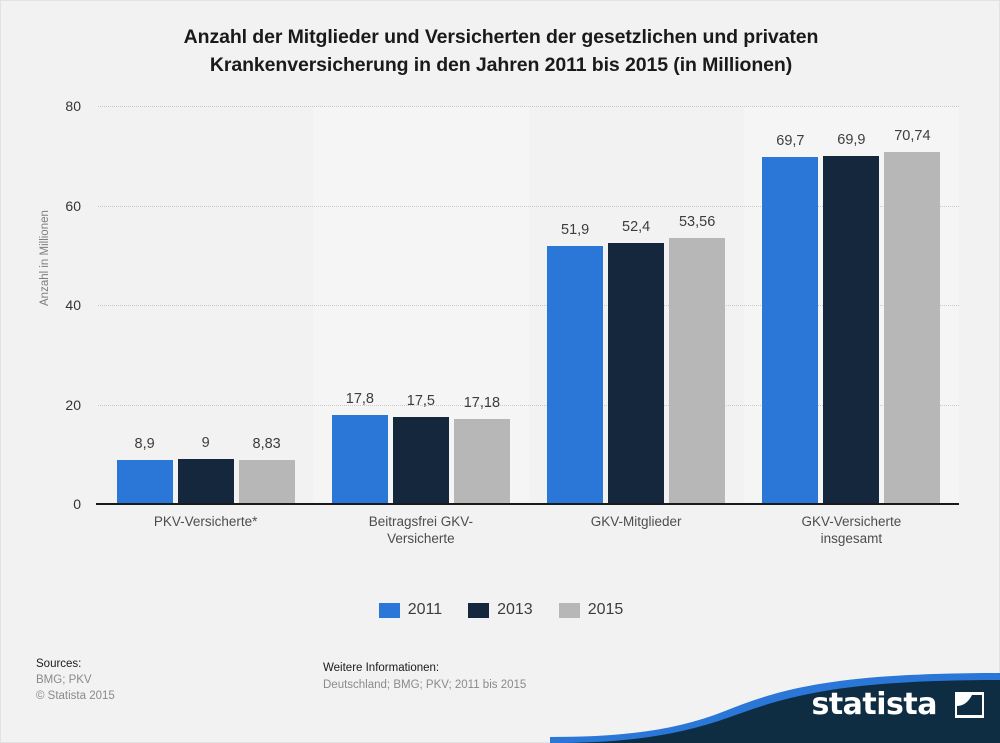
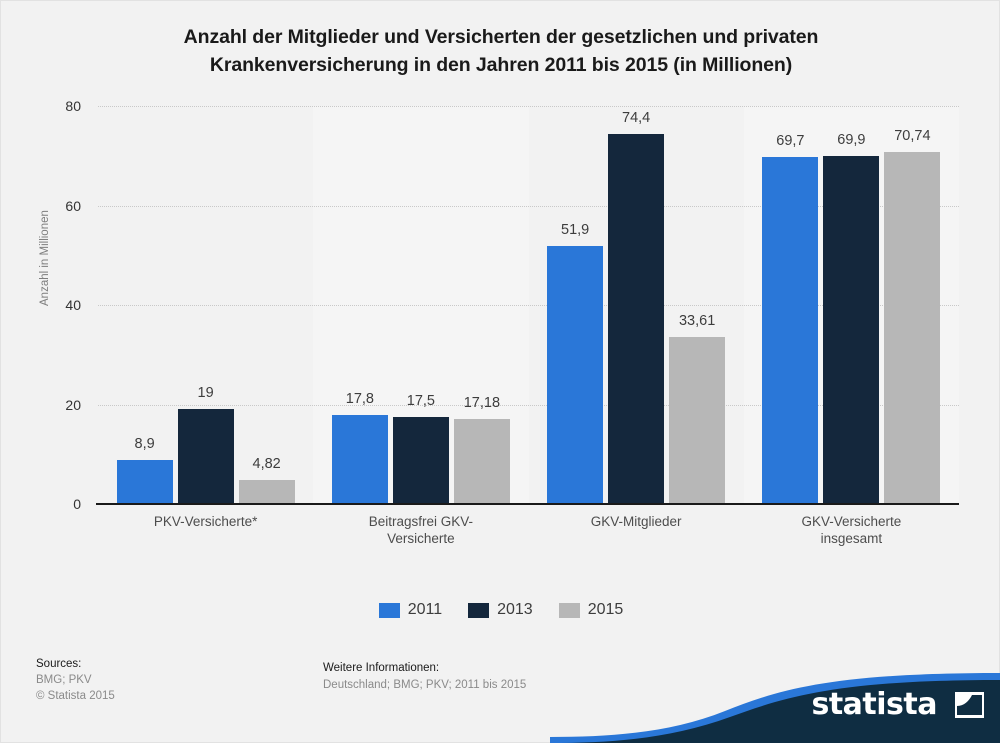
2013/PKV-Versicherte*: 9 -> 19
2015/PKV-Versicherte*: 8,83 -> 4,82
2013/GKV-Mitglieder: 52,4 -> 74,4
2015/GKV-Mitglieder: 53,56 -> 33,61
